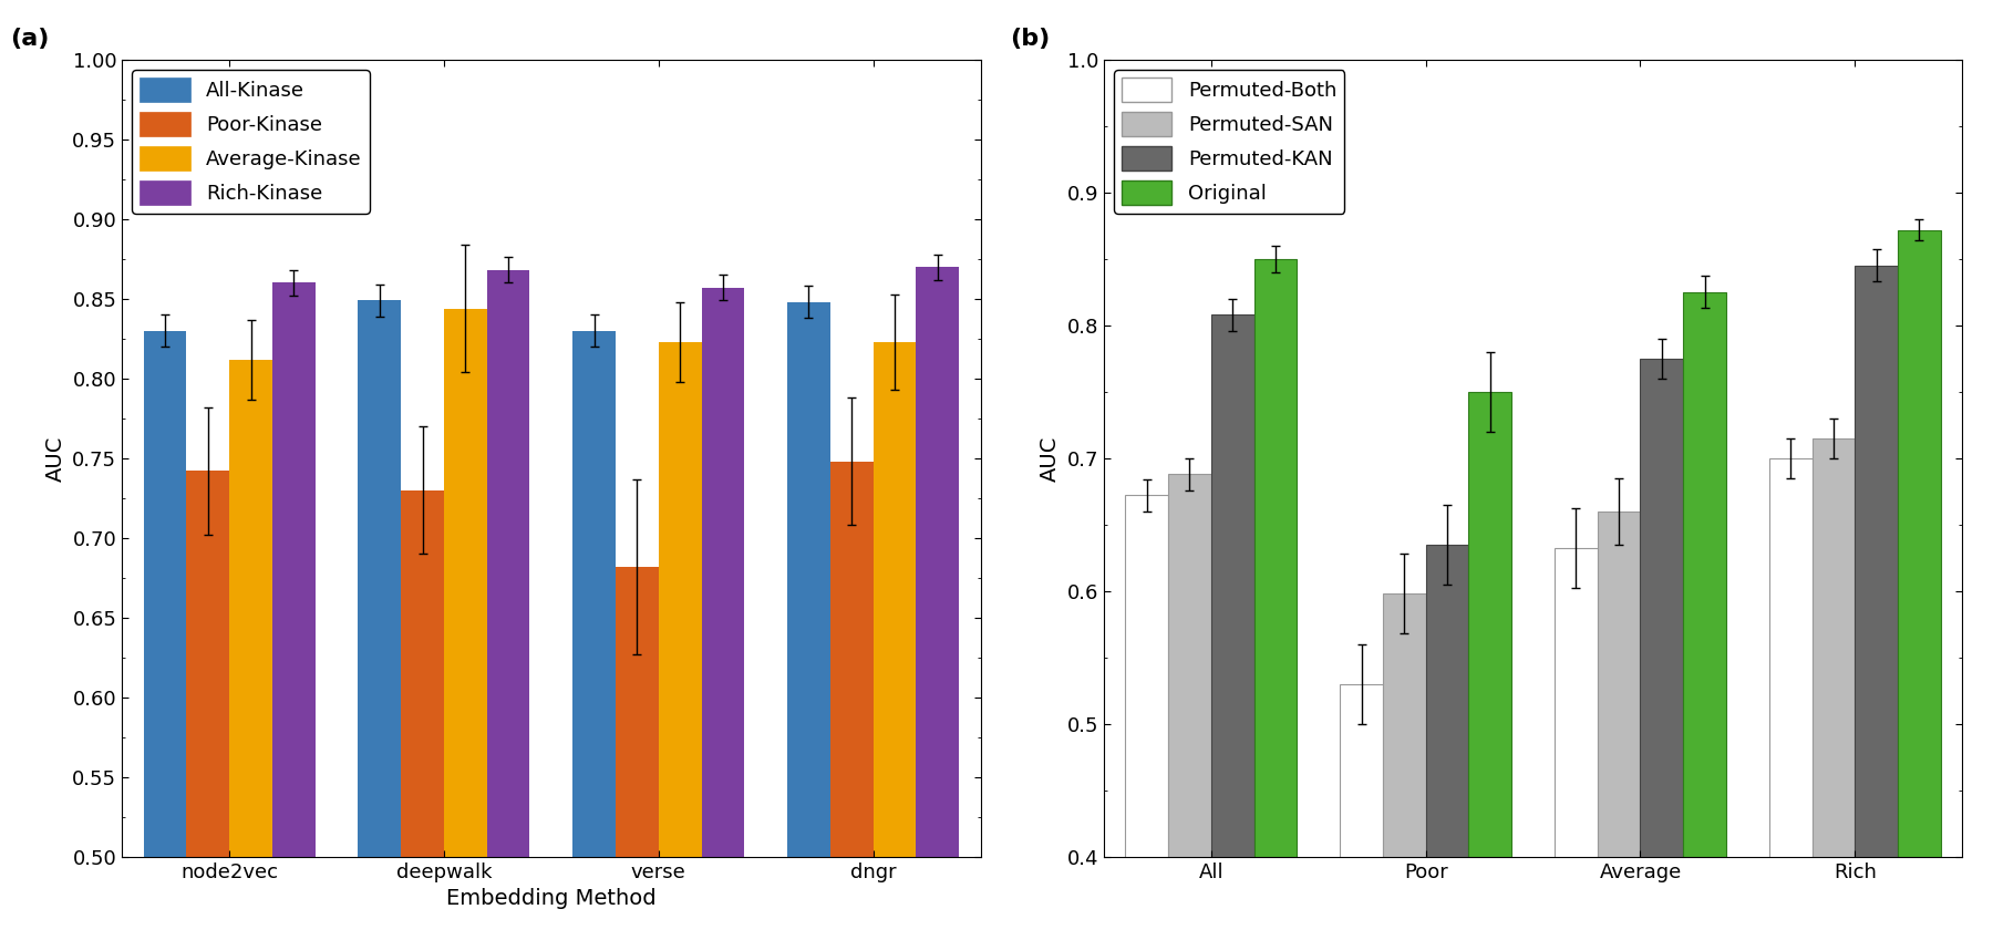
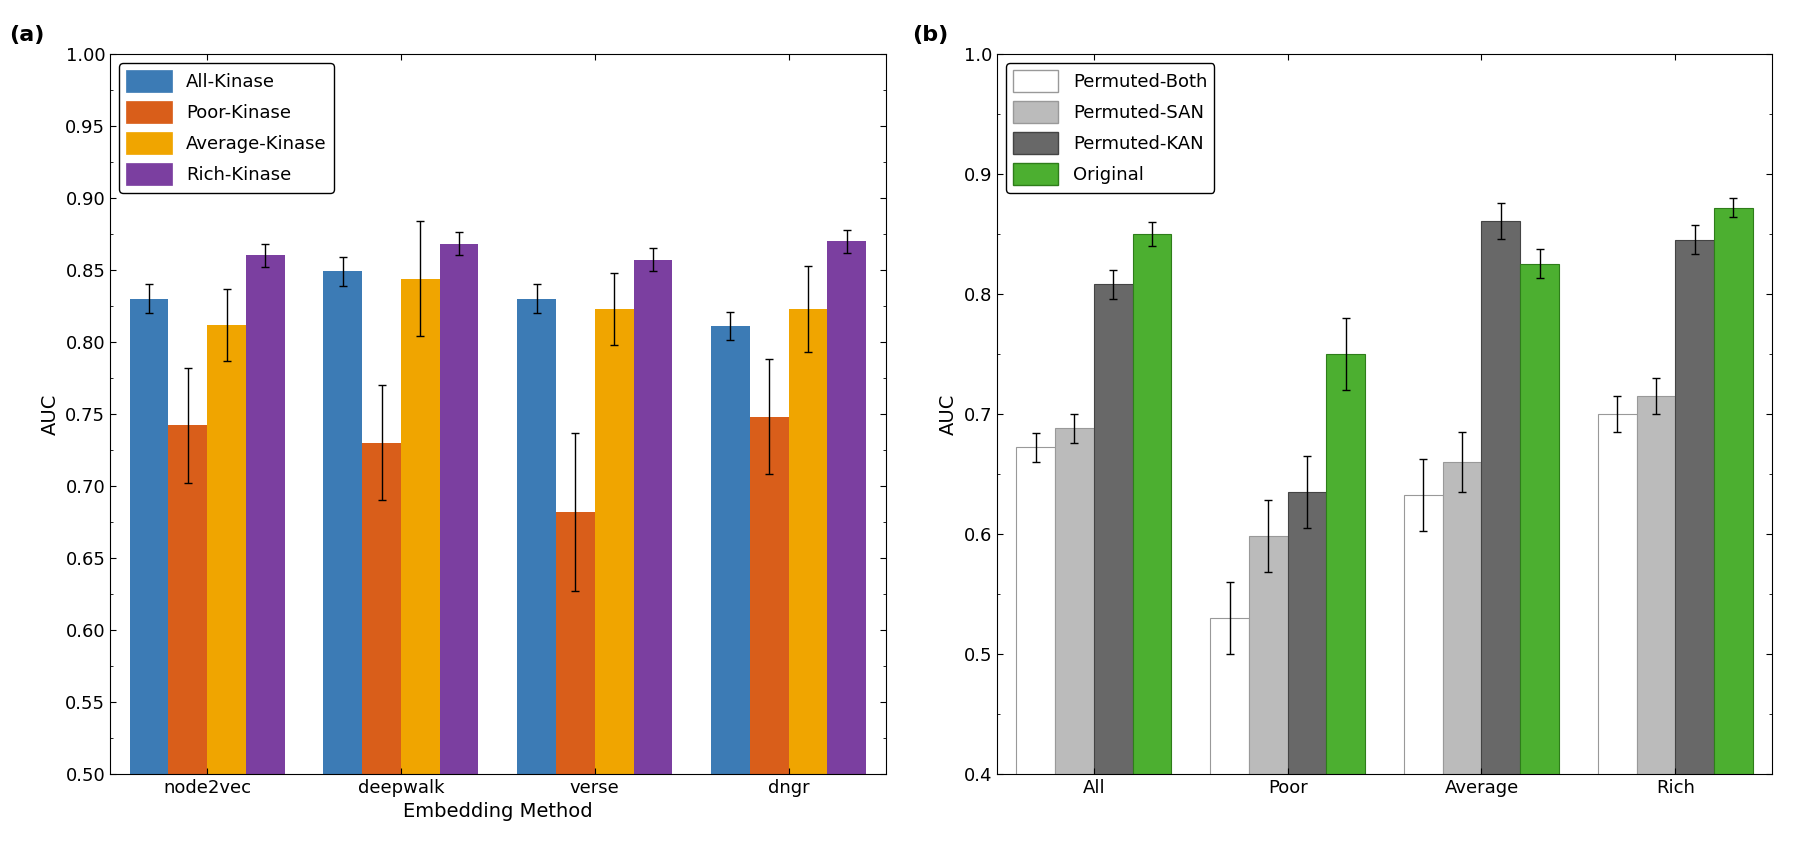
All-Kinase/dngr: 0.848 -> 0.811
Permuted-KAN/Average: 0.775 -> 0.861
